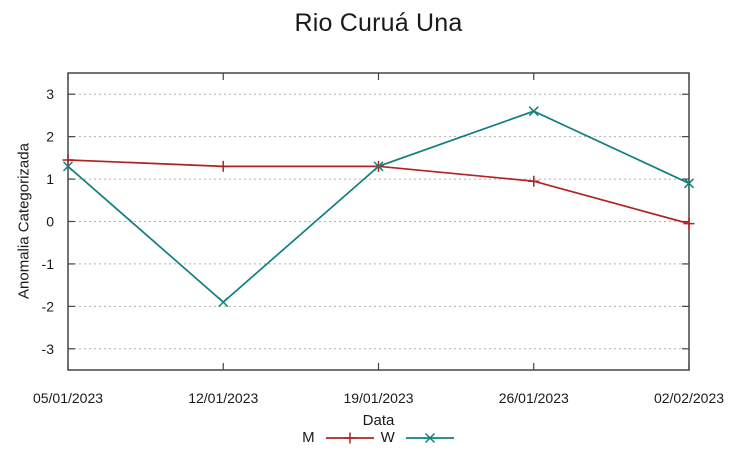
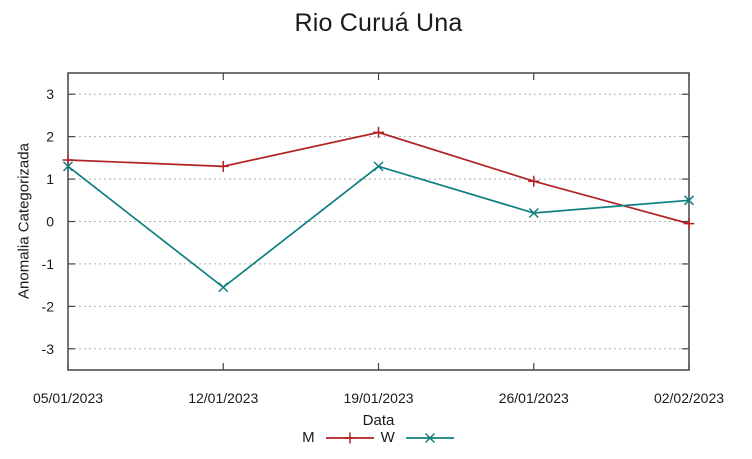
W/12/01/2023: -1.9 -> -1.6
M/19/01/2023: 1.3 -> 2.1
W/26/01/2023: 2.6 -> 0.2
W/02/02/2023: 0.9 -> 0.5
